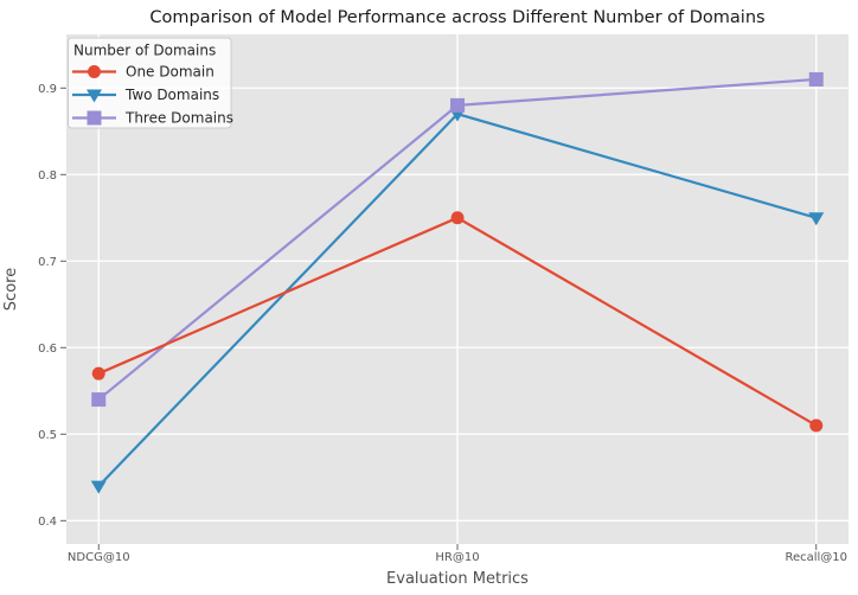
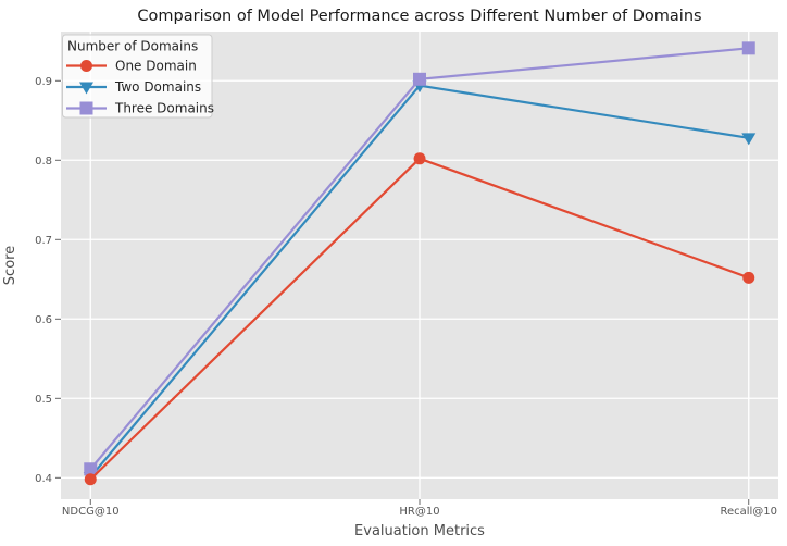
One Domain/NDCG@10: 0.57 -> 0.40
Two Domains/NDCG@10: 0.44 -> 0.40
Three Domains/NDCG@10: 0.54 -> 0.41
One Domain/HR@10: 0.75 -> 0.80
Two Domains/HR@10: 0.87 -> 0.89
Three Domains/HR@10: 0.88 -> 0.90
One Domain/Recall@10: 0.51 -> 0.65
Two Domains/Recall@10: 0.75 -> 0.83
Three Domains/Recall@10: 0.91 -> 0.94
